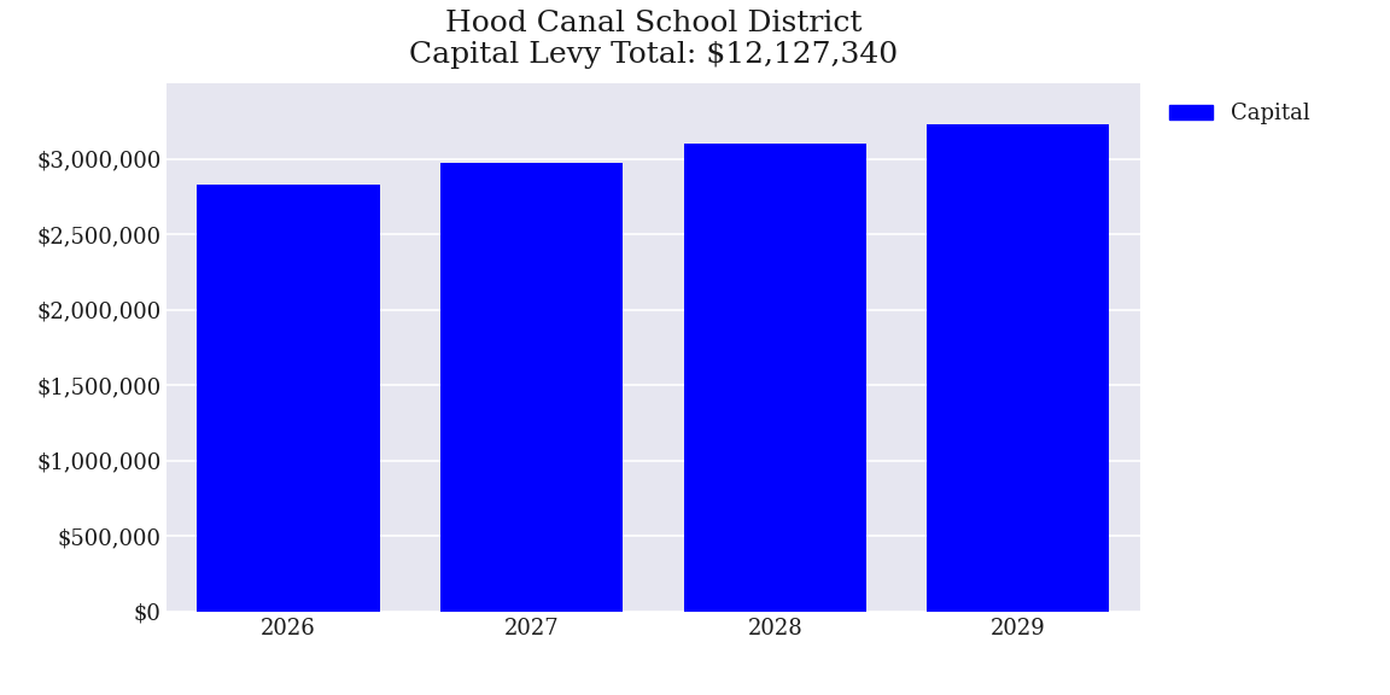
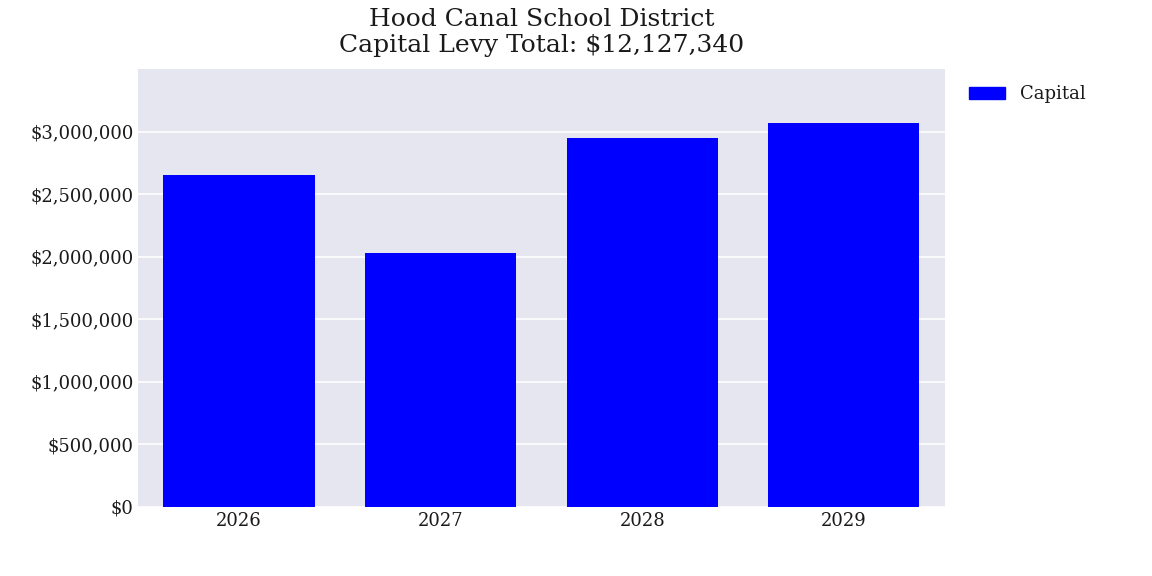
2026: $2,830,000 -> $2,650,000
2027: $2,970,000 -> $2,030,000
2028: $3,100,000 -> $2,950,000
2029: $3,230,000 -> $3,070,000
